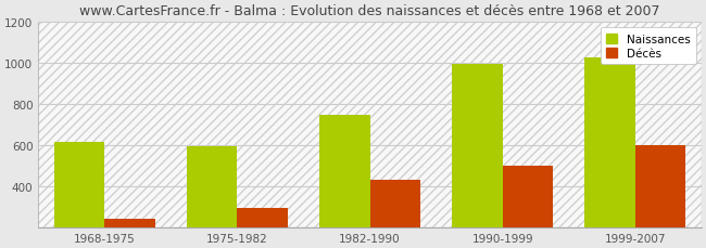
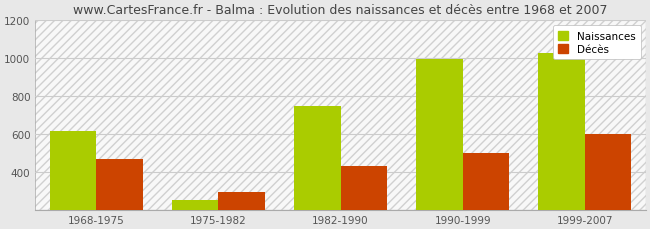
Décès/1968-1975: 240 -> 470
Naissances/1975-1982: 600 -> 250
